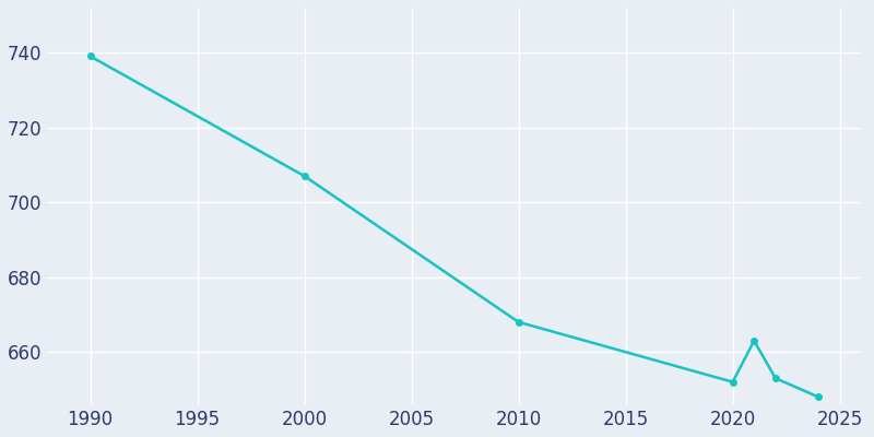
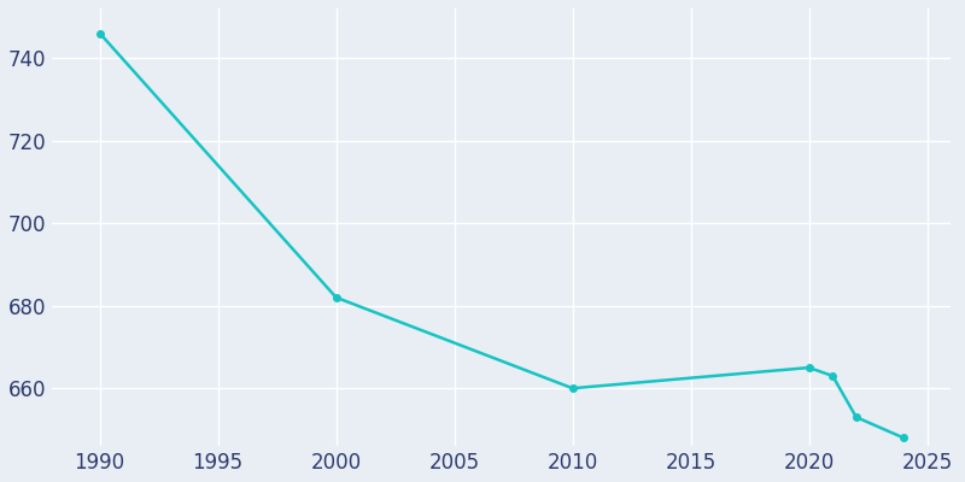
1990: 739 -> 746
2000: 707 -> 682
2010: 668 -> 660
2020: 652 -> 665
